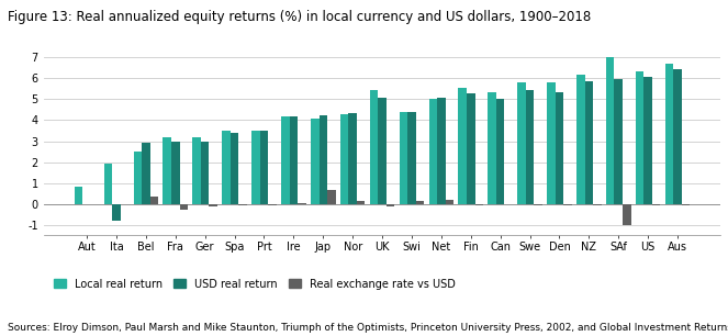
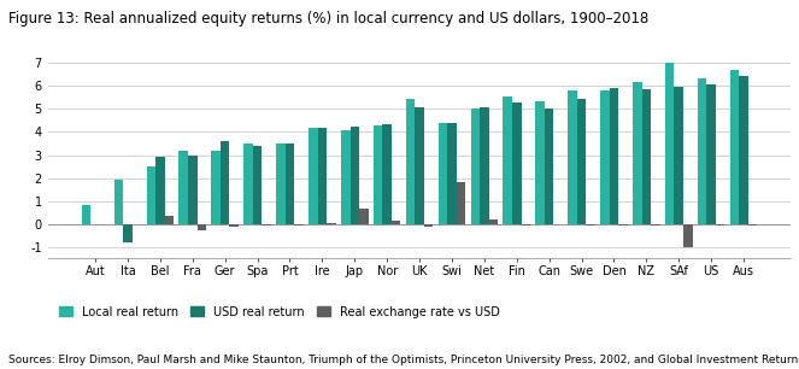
USD real return/Ger: 3.0 -> 3.6
Real exchange rate vs USD/Swi: 0.1 -> 1.8
USD real return/Den: 5.3 -> 5.9
